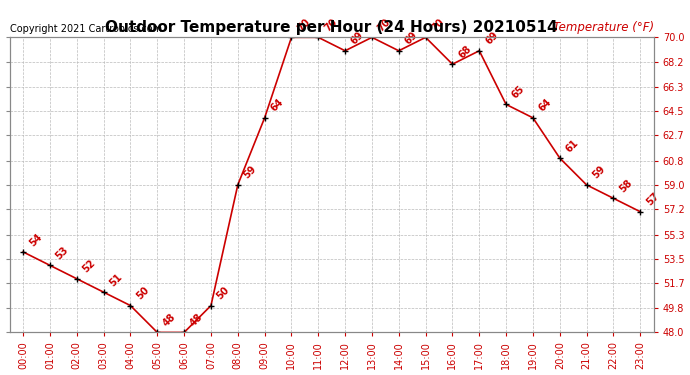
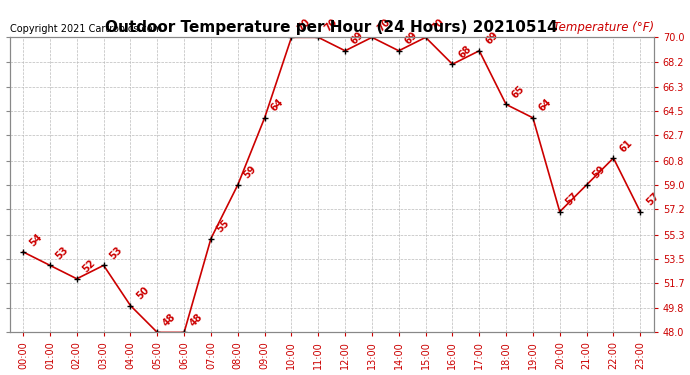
03:00: 51 -> 53
07:00: 50 -> 55
20:00: 61 -> 57
22:00: 58 -> 61
